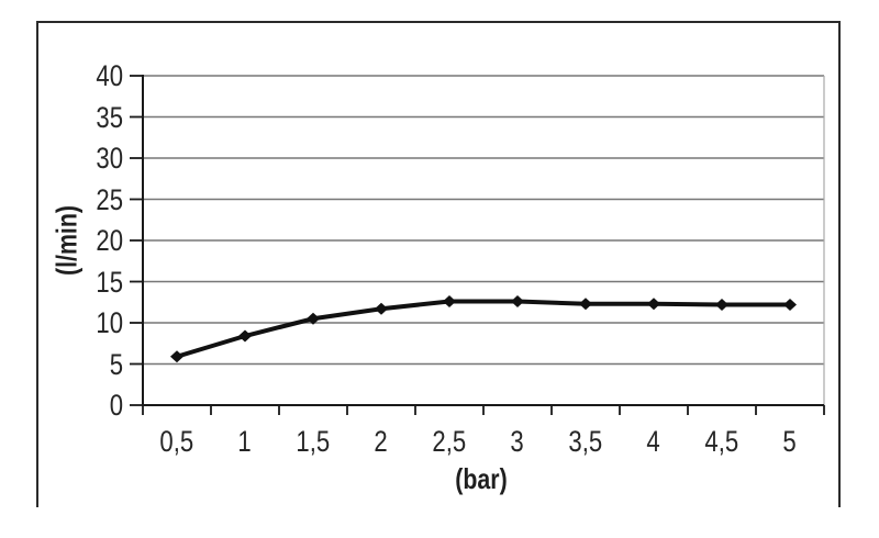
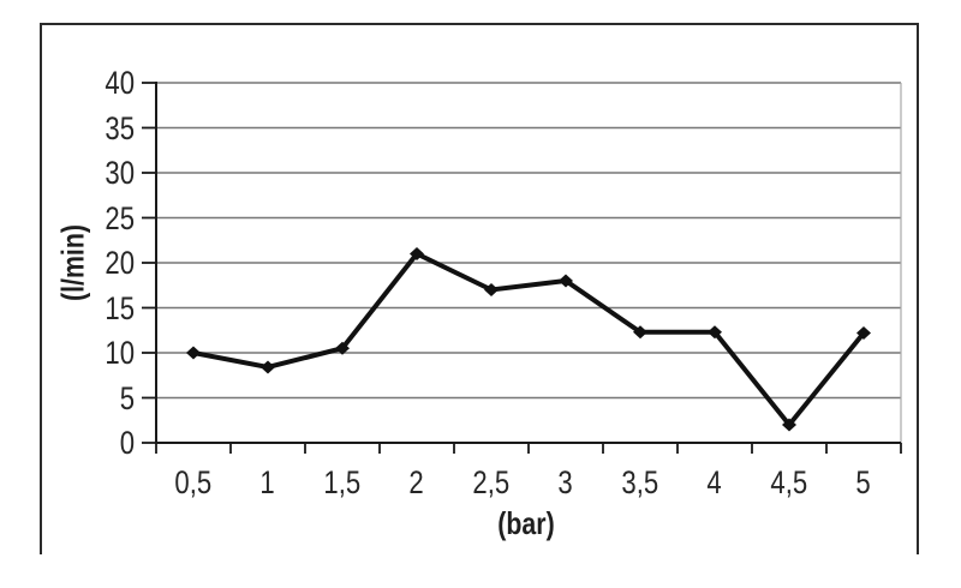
0,5: 6 -> 10
2: 12 -> 21
2,5: 13 -> 17
3: 13 -> 18
4,5: 12 -> 2
